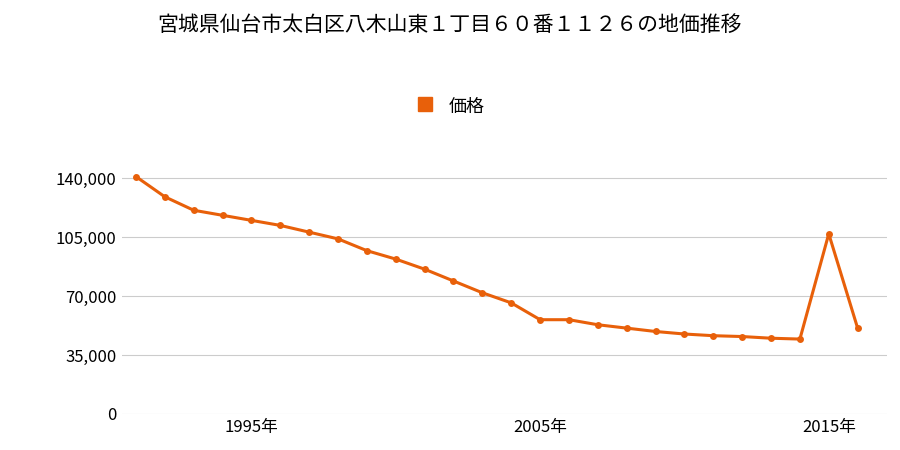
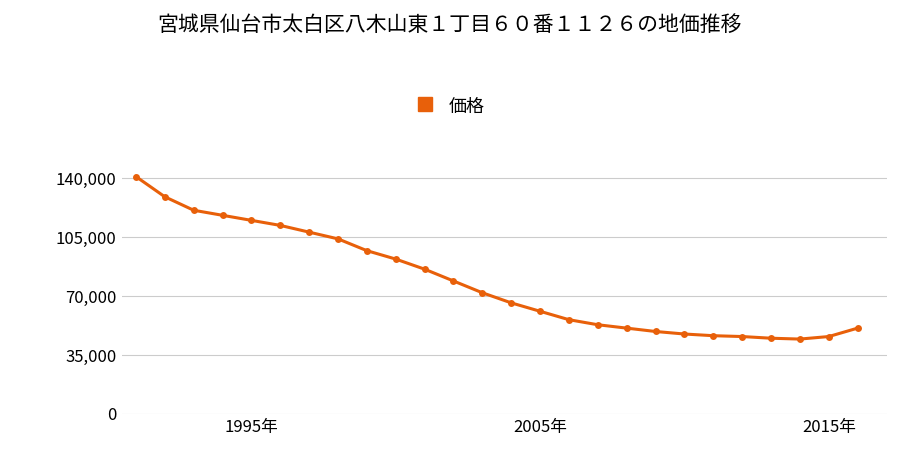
2005年: 56,000 -> 61,000
2015年: 107,000 -> 46,000
